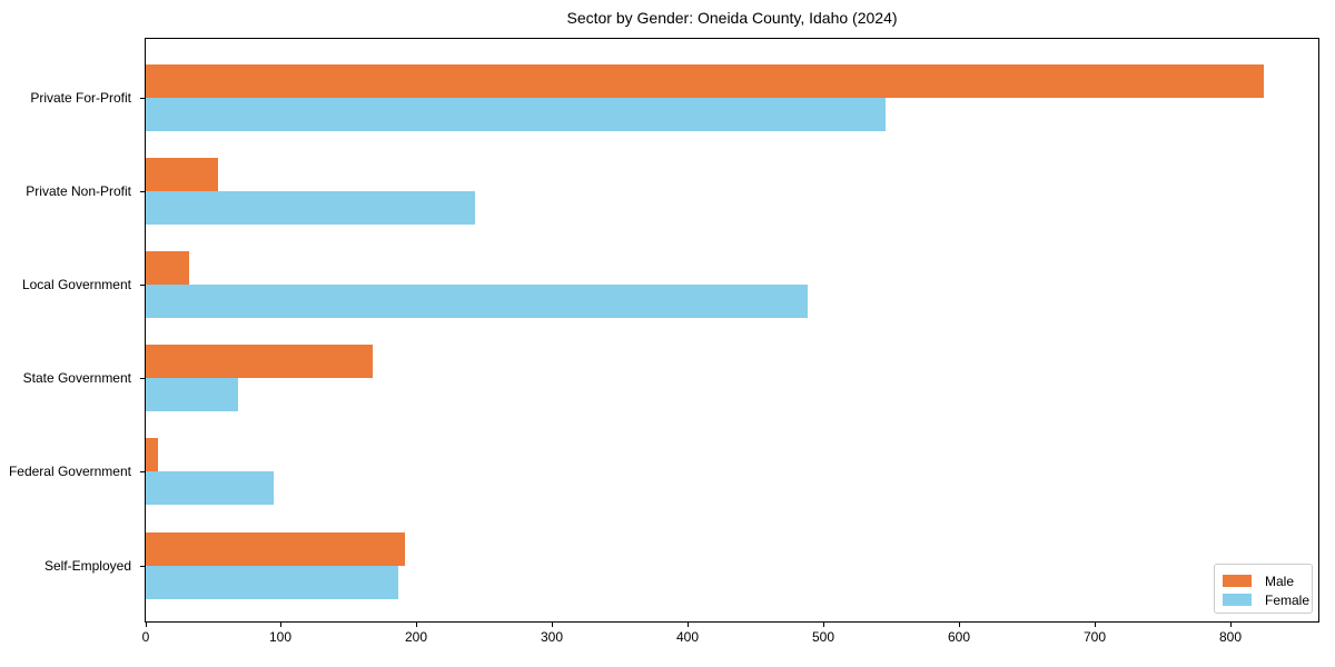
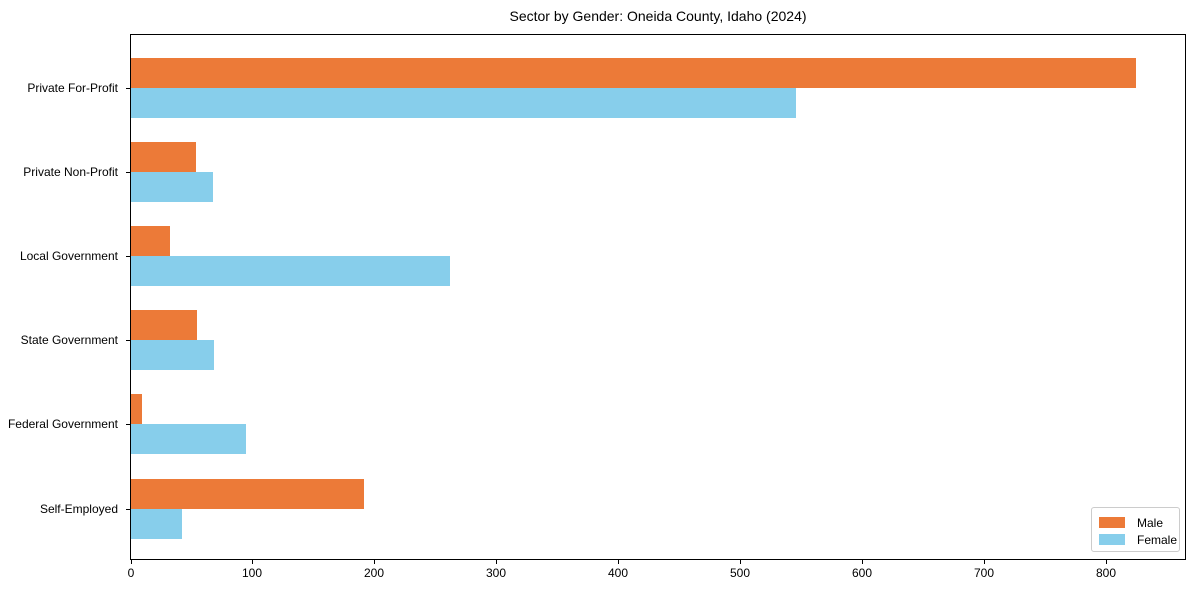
Female/Private Non-Profit: 243 -> 67
Female/Local Government: 488 -> 262
Male/State Government: 167 -> 54
Female/Self-Employed: 186 -> 42
